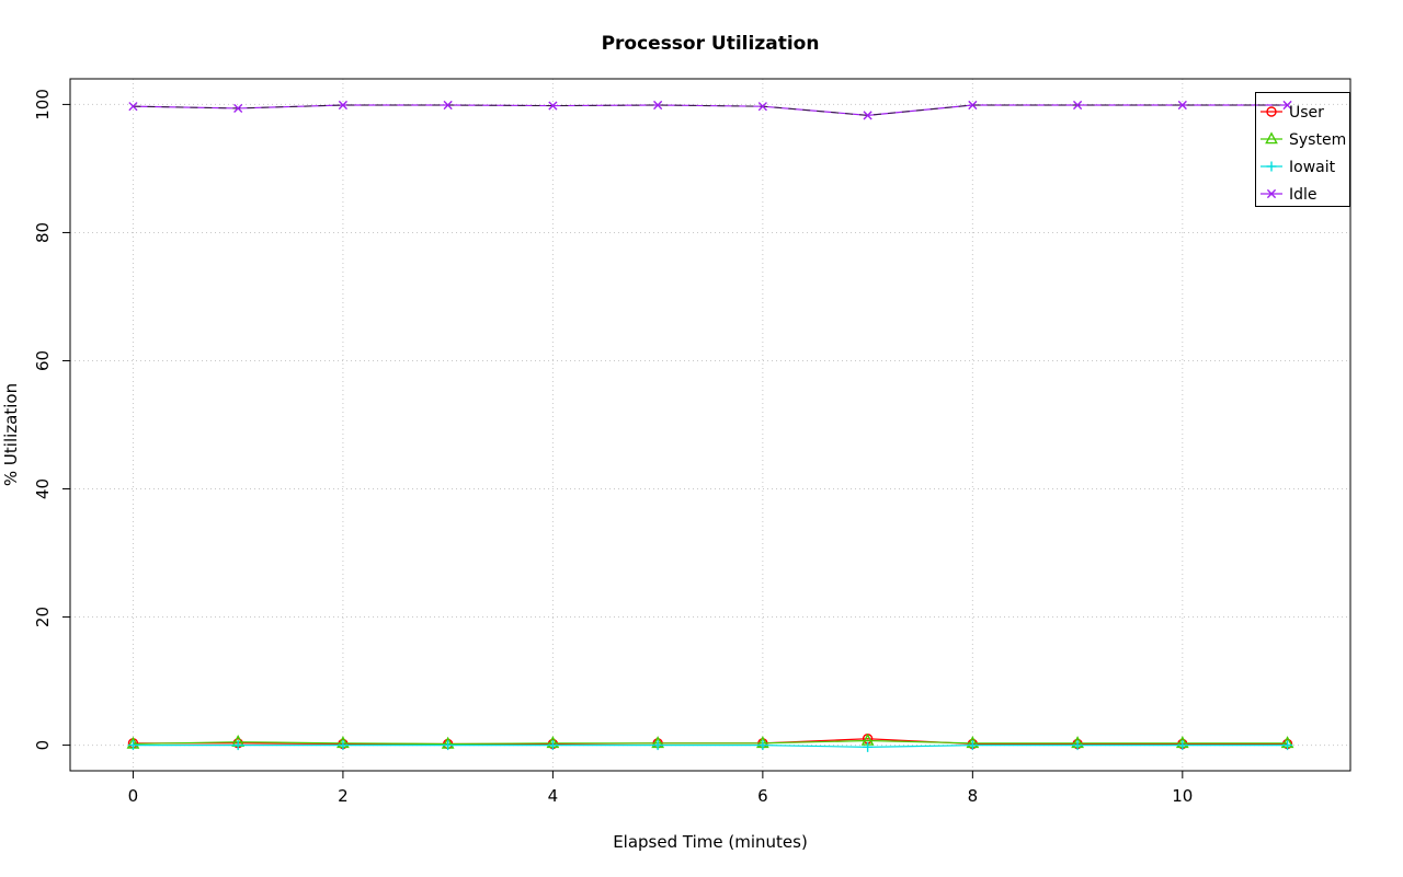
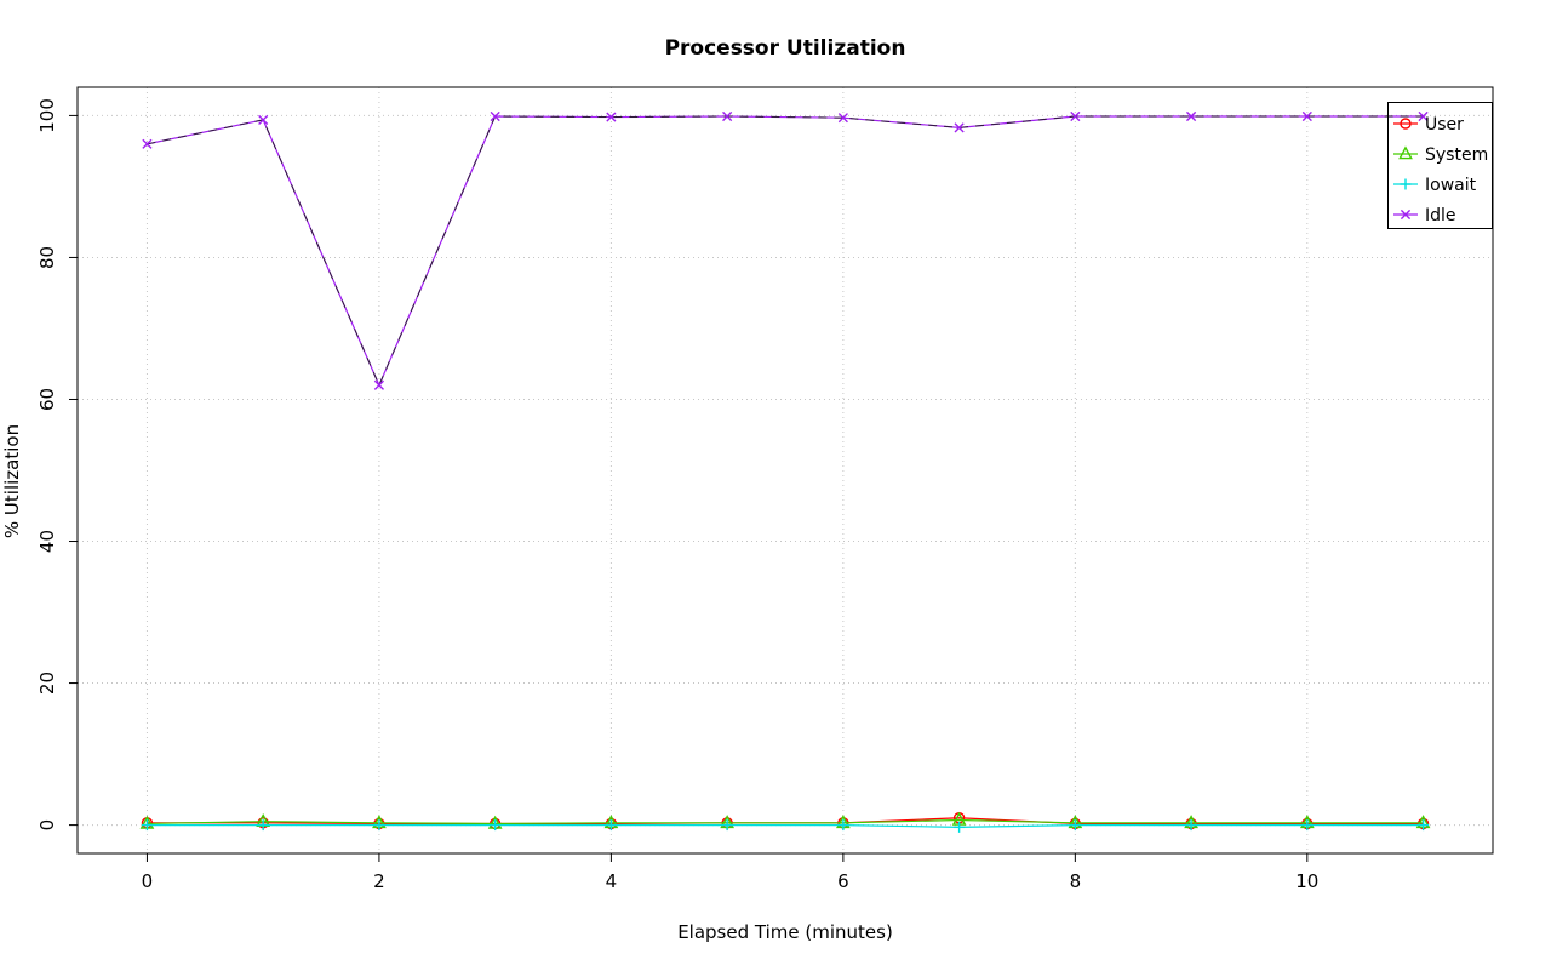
Idle/0: 100 -> 96
Idle/2: 100 -> 62
